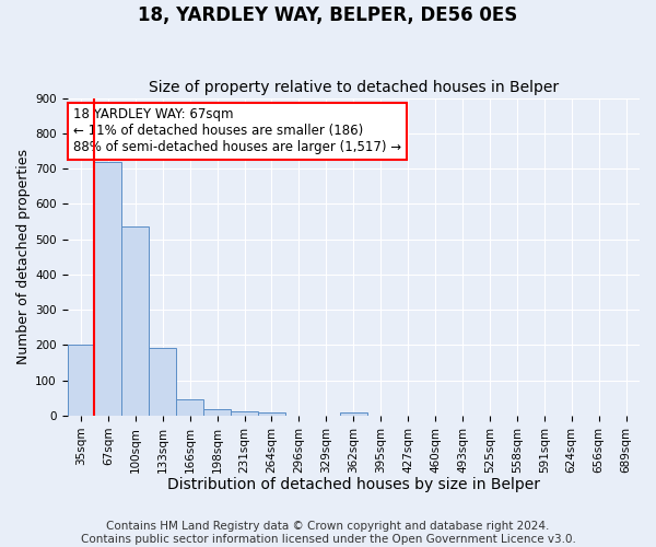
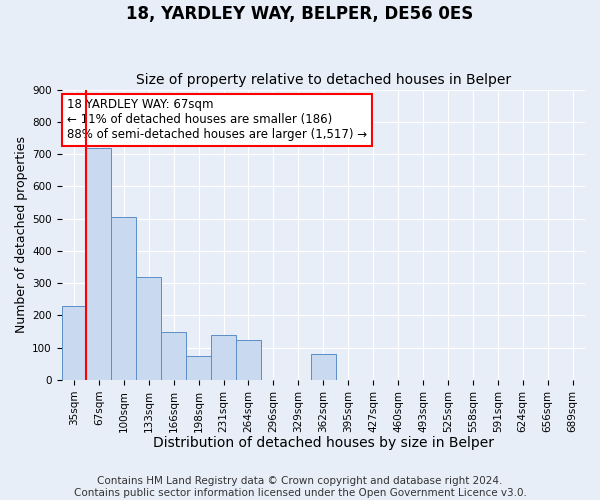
35sqm: 200 -> 230
100sqm: 537 -> 505
133sqm: 193 -> 320
166sqm: 45 -> 150
198sqm: 20 -> 75
231sqm: 12 -> 140
264sqm: 10 -> 125
362sqm: 8 -> 80
